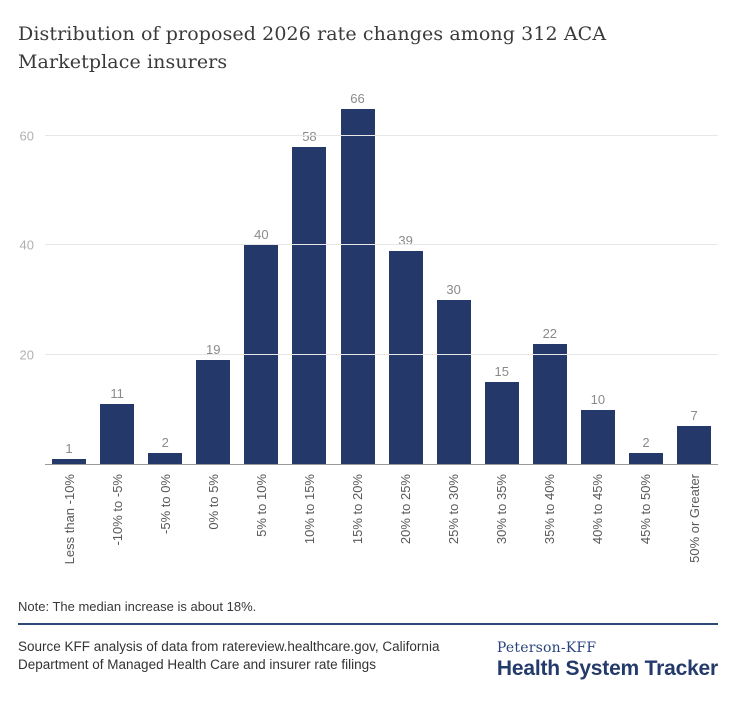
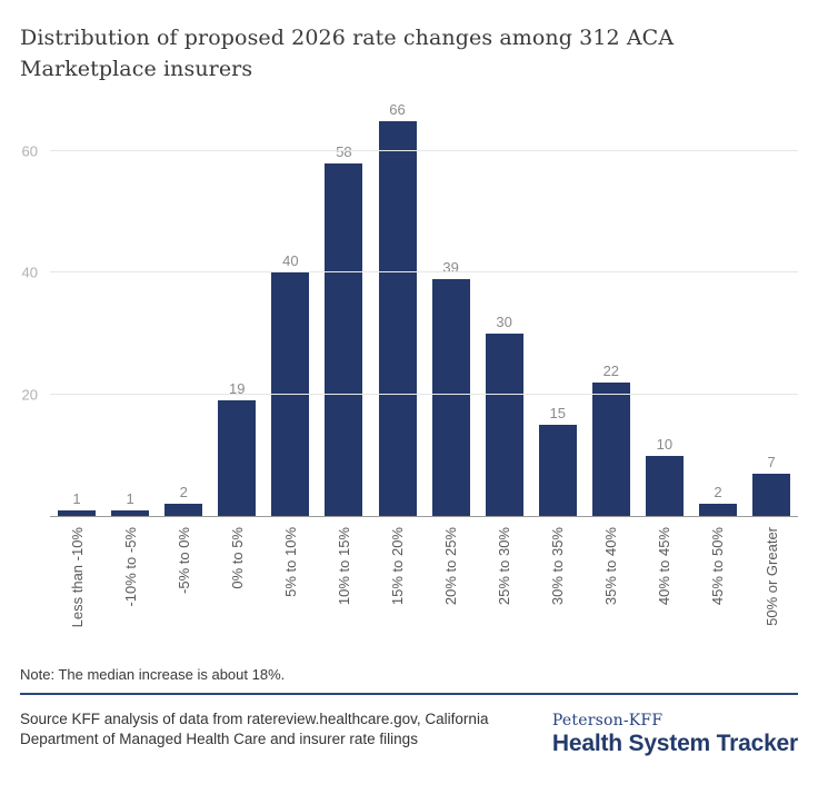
-10% to -5%: 11 -> 1
